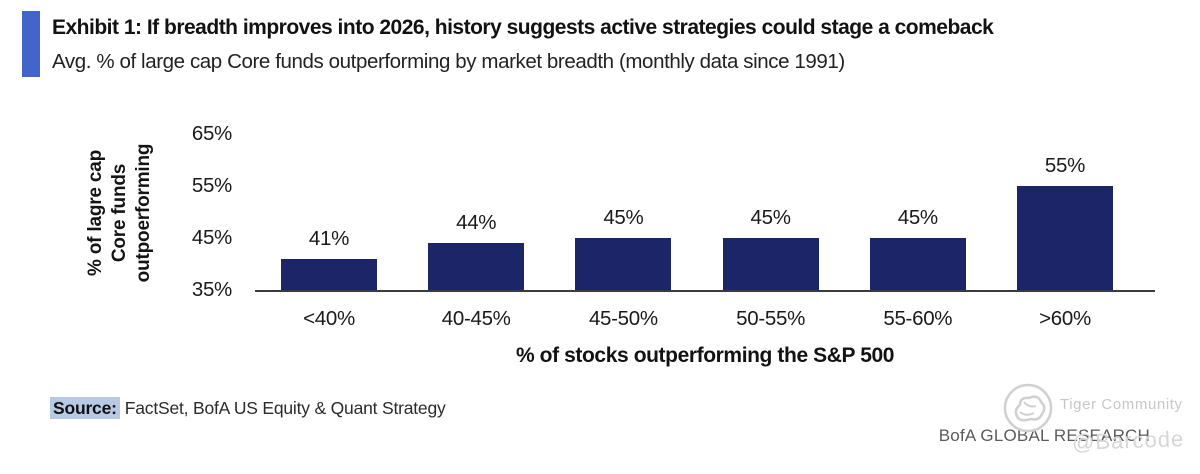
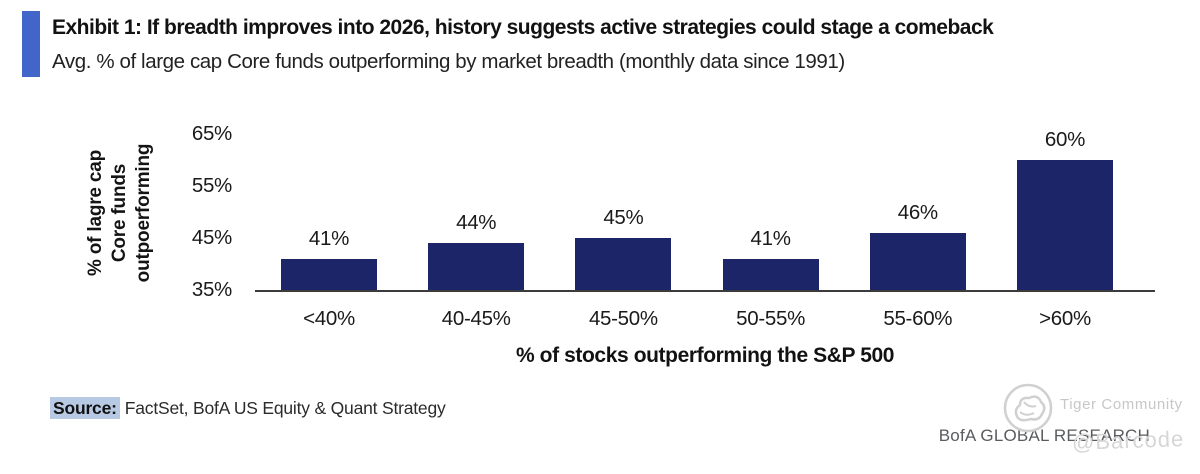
50-55%: 45% -> 41%
55-60%: 45% -> 46%
>60%: 55% -> 60%
